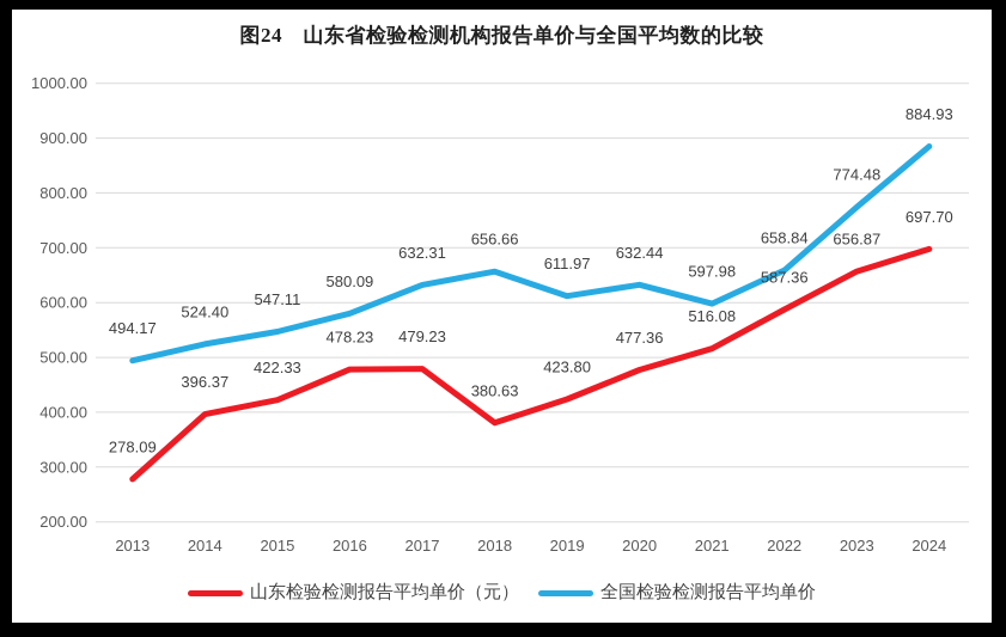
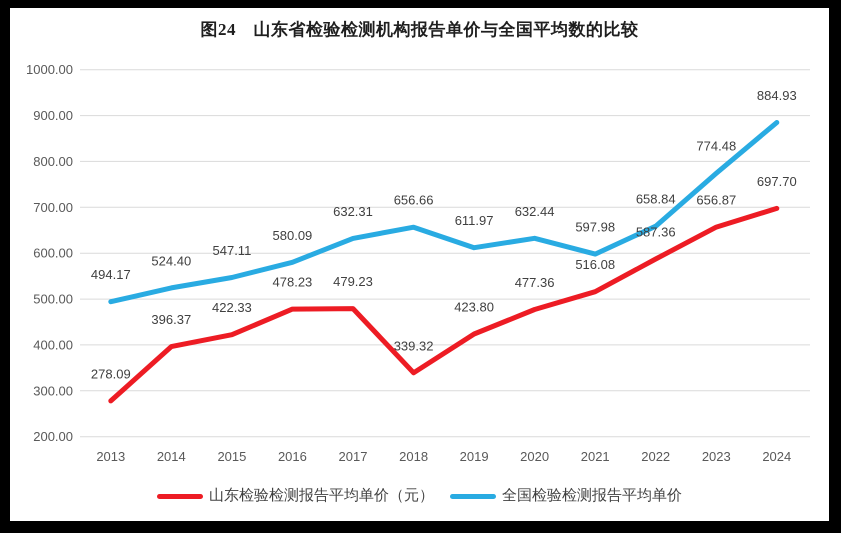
山东检验检测报告平均单价（元）/2018: 380.63 -> 339.32
